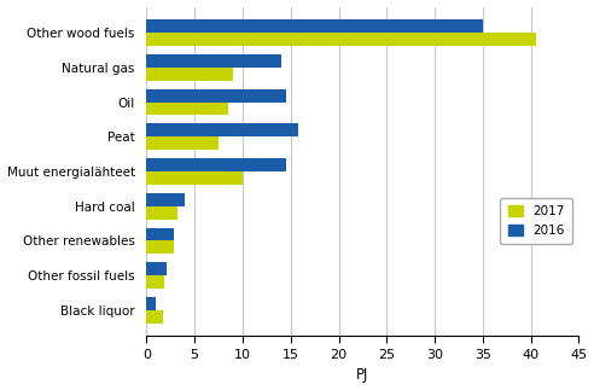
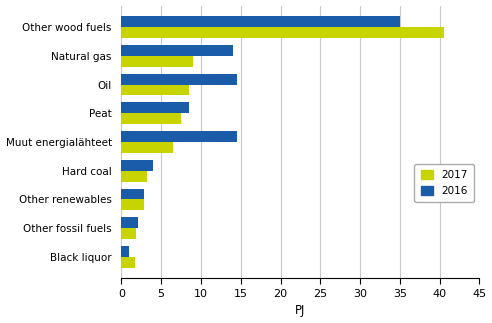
2016/Peat: 15.8 -> 8.5
2017/Muut energialähteet: 10.0 -> 6.5
